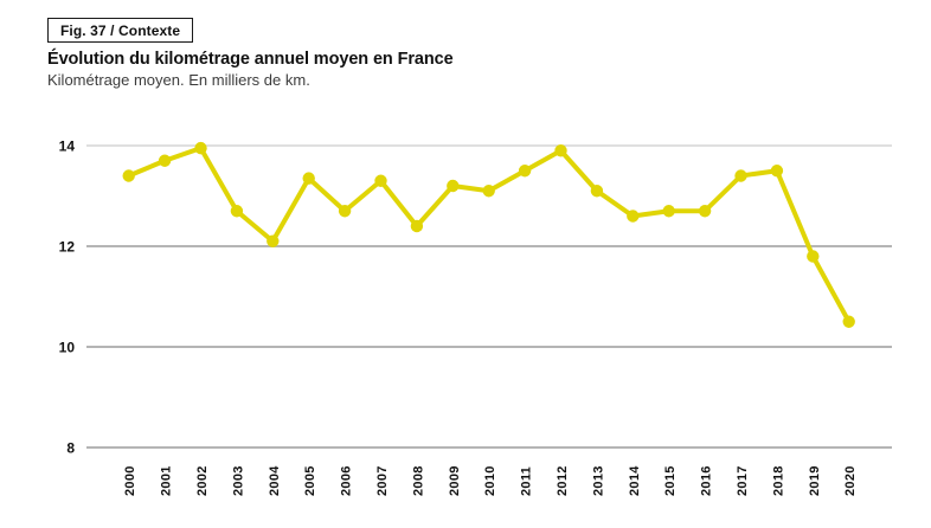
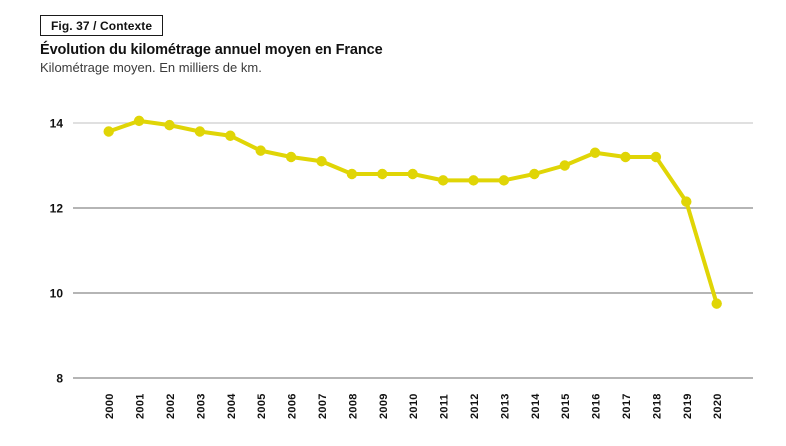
2000: 13.4 -> 13.8
2001: 13.7 -> 14.1
2003: 12.7 -> 13.8
2004: 12.1 -> 13.7
2006: 12.7 -> 13.2
2007: 13.3 -> 13.1
2008: 12.4 -> 12.8
2009: 13.2 -> 12.8
2010: 13.1 -> 12.8
2011: 13.5 -> 12.7
2012: 13.9 -> 12.7
2013: 13.1 -> 12.7
2014: 12.6 -> 12.8
2015: 12.7 -> 13.0
2016: 12.7 -> 13.3
2017: 13.4 -> 13.2
2018: 13.5 -> 13.2
2019: 11.8 -> 12.2
2020: 10.5 -> 9.8
